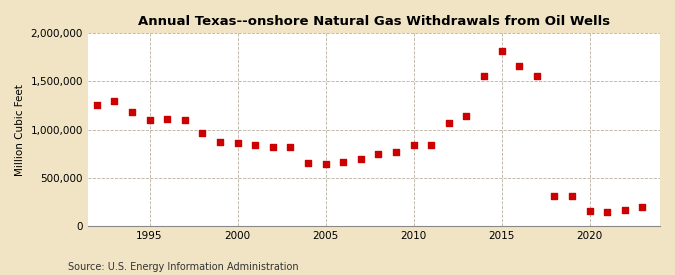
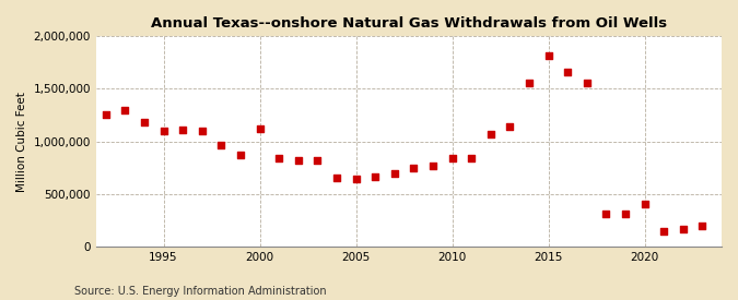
2000: 860,000 -> 1,120,000
2020: 160,000 -> 400,000
